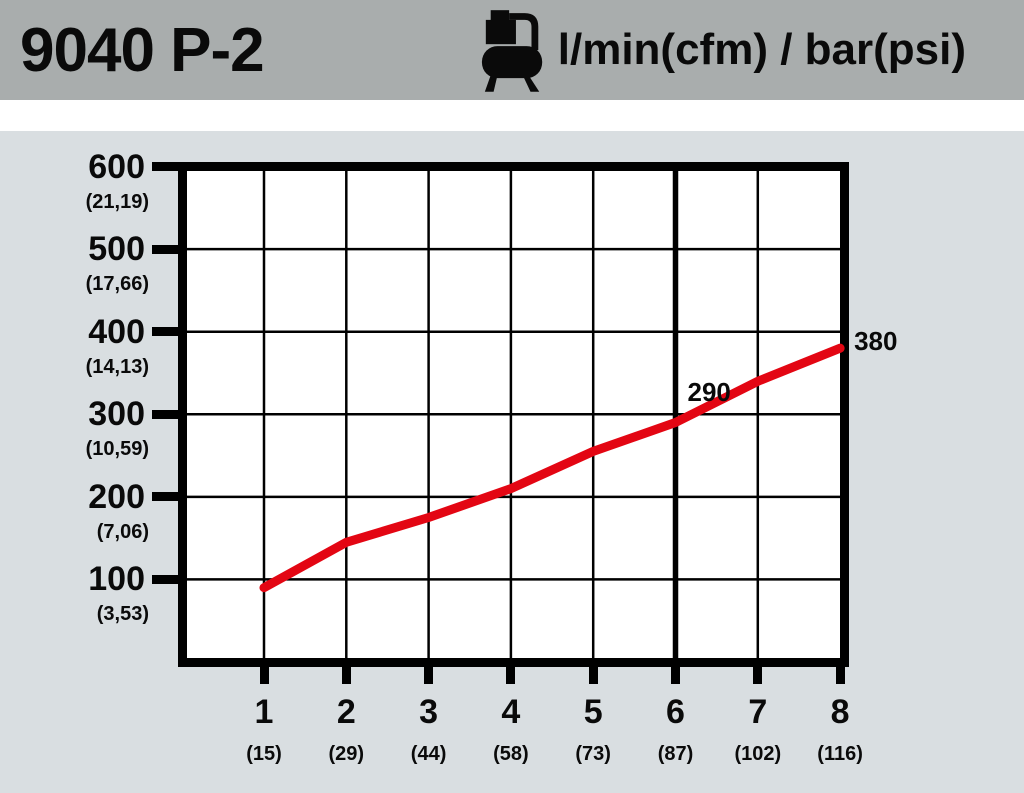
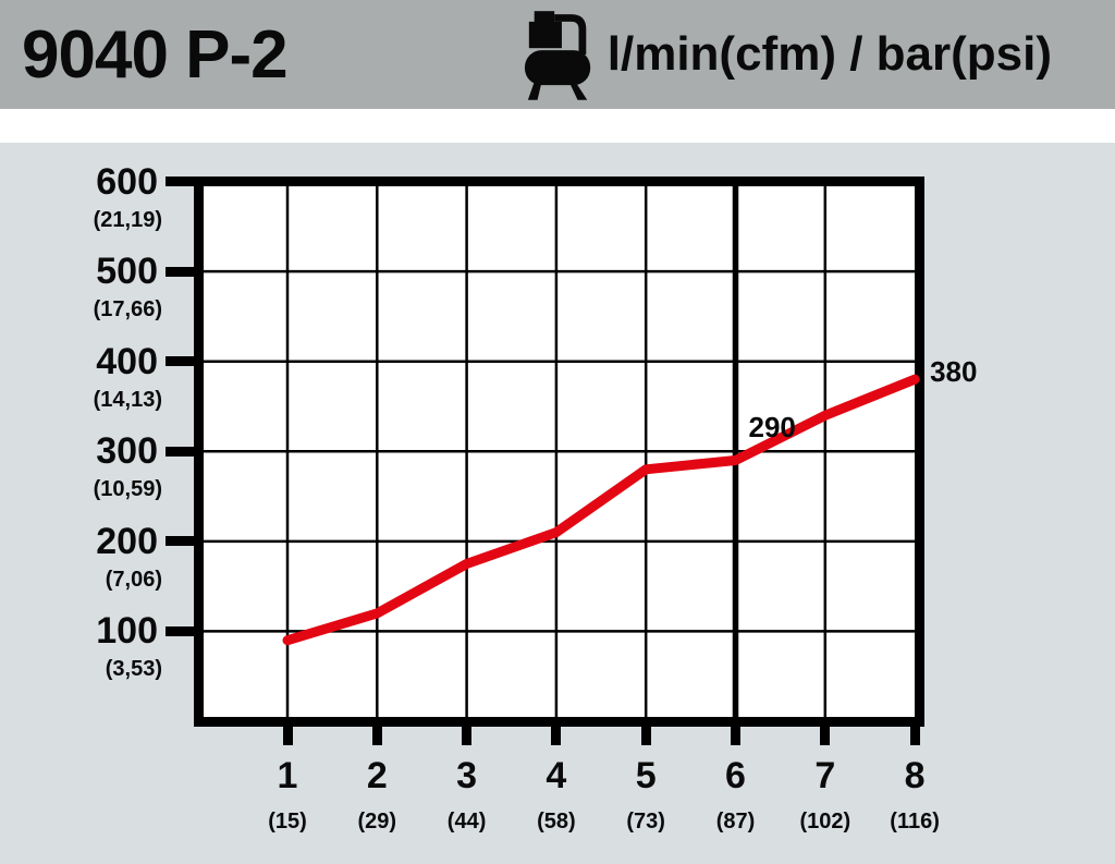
2: 140 -> 120
5: 260 -> 280
